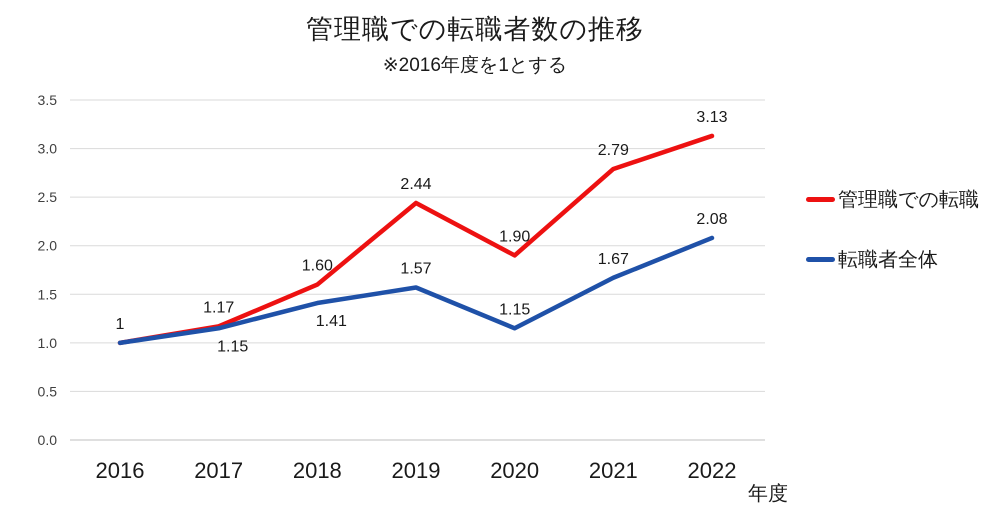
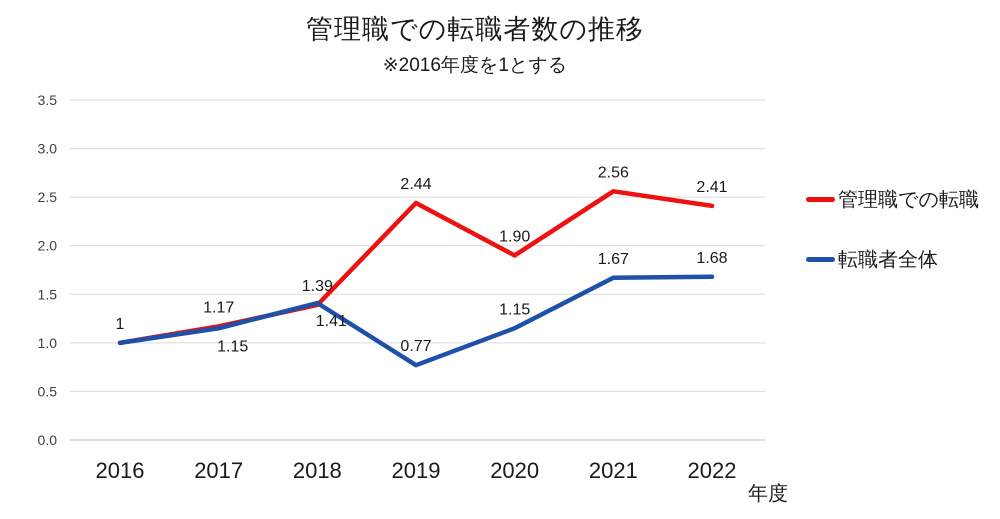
管理職での転職/2018: 1.60 -> 1.39
転職者全体/2019: 1.57 -> 0.77
管理職での転職/2021: 2.79 -> 2.56
管理職での転職/2022: 3.13 -> 2.41
転職者全体/2022: 2.08 -> 1.68
